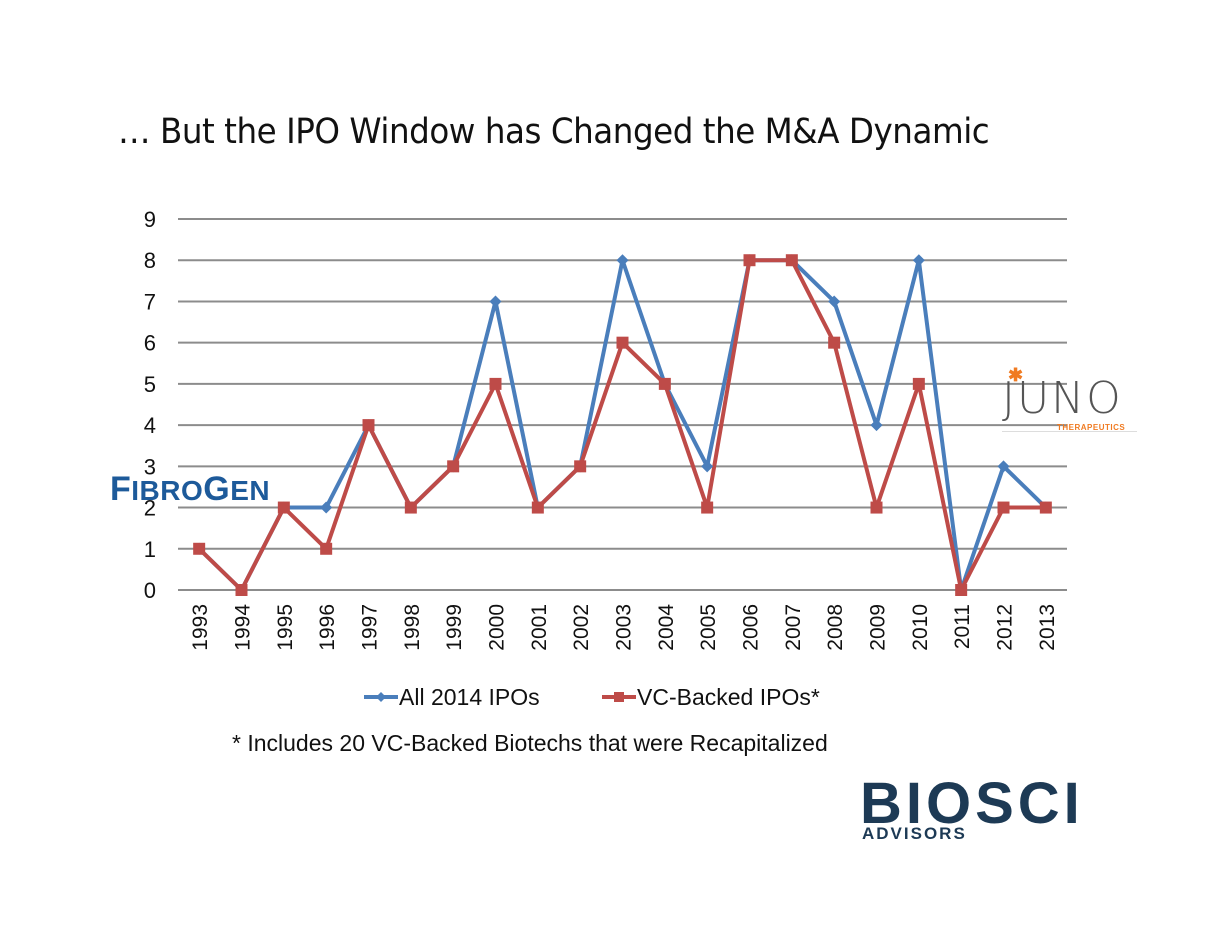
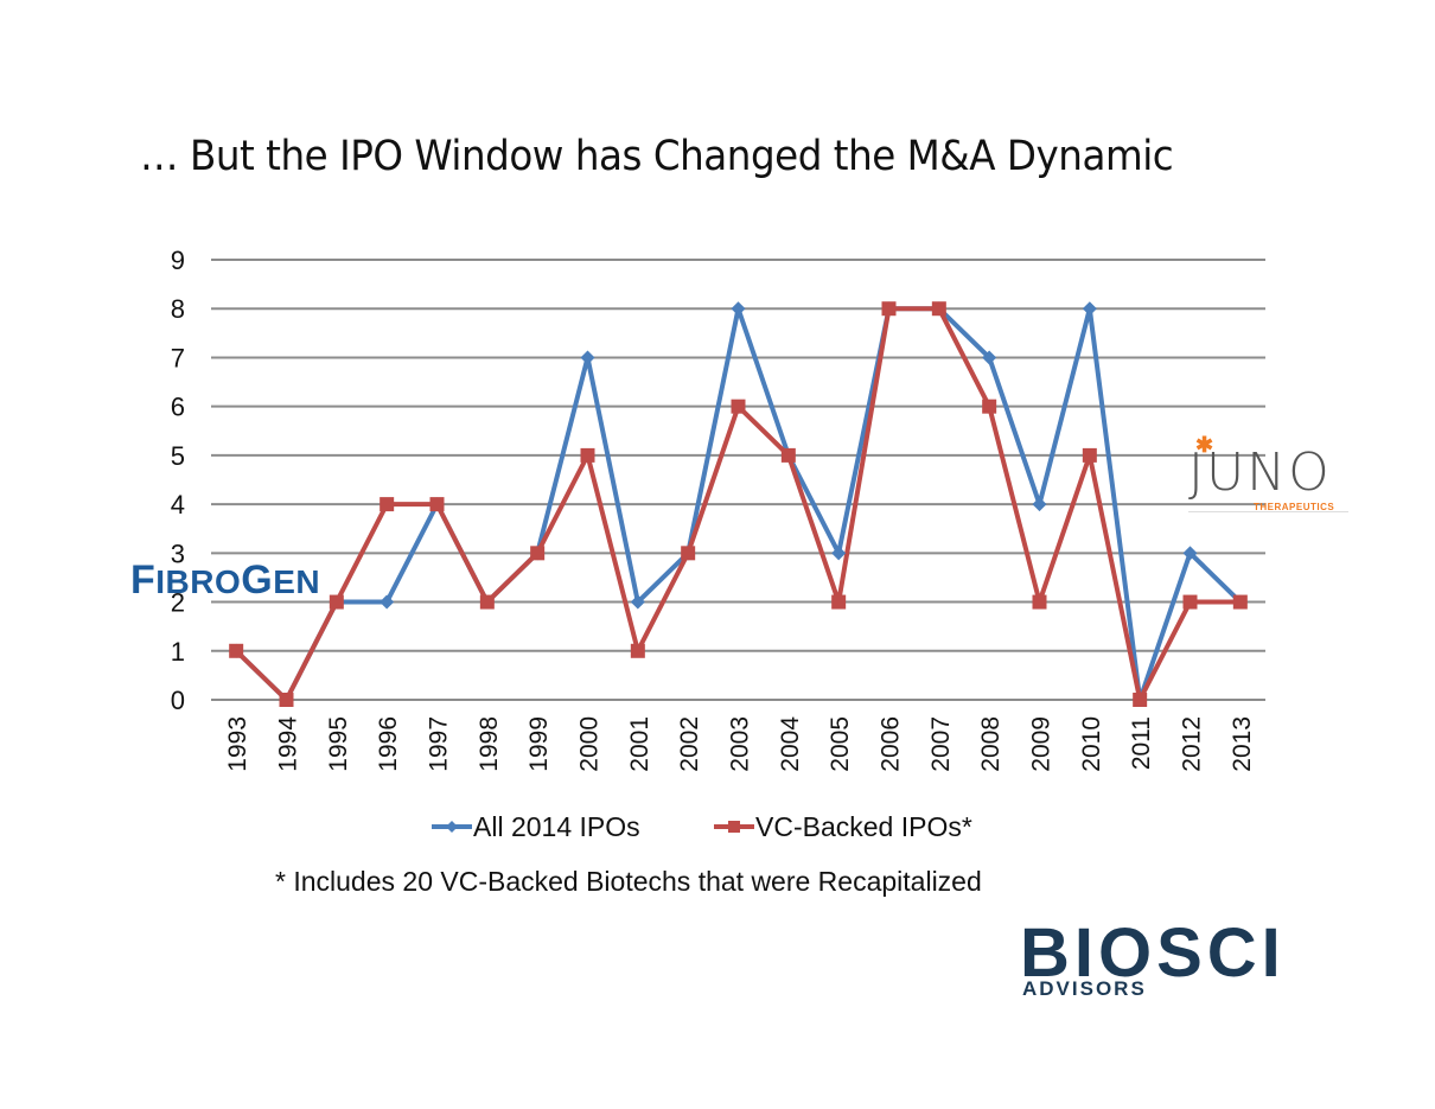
VC-Backed IPOs*/1996: 1 -> 4
VC-Backed IPOs*/2001: 2 -> 1
